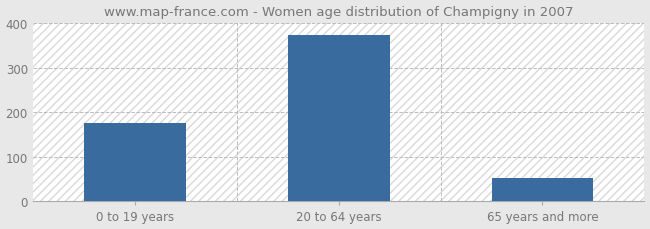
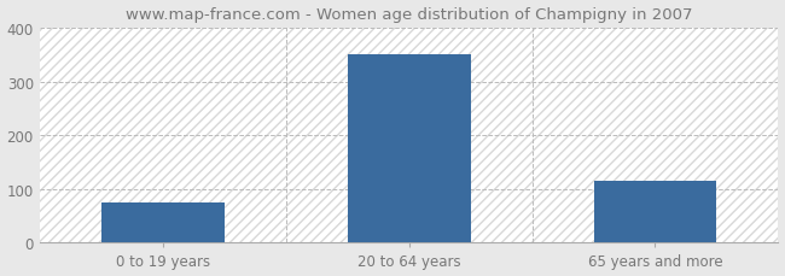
0 to 19 years: 176 -> 75
20 to 64 years: 372 -> 350
65 years and more: 52 -> 115
